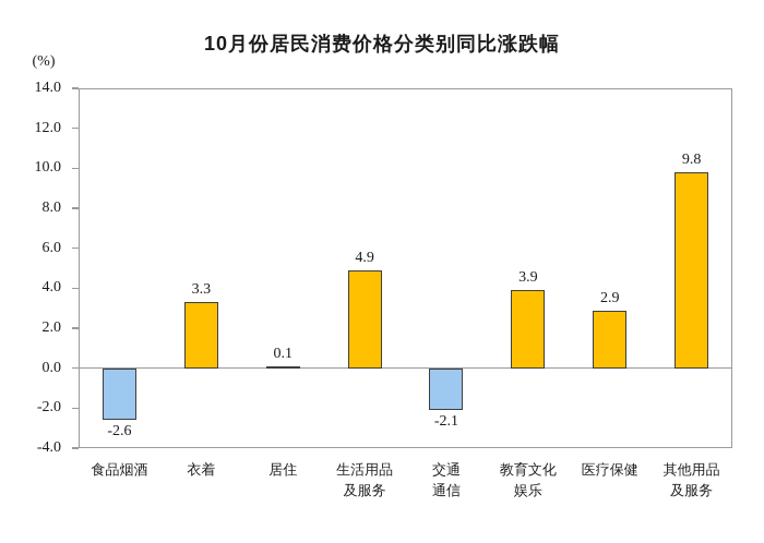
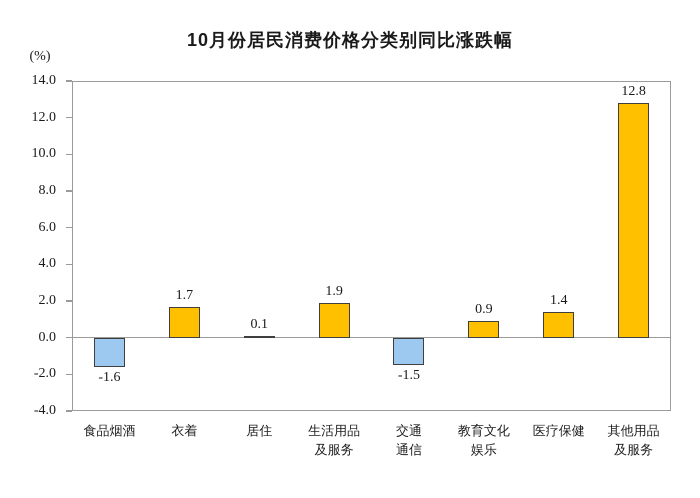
食品烟酒: -2.6 -> -1.6
衣着: 3.3 -> 1.7
生活用品及服务: 4.9 -> 1.9
交通通信: -2.1 -> -1.5
教育文化娱乐: 3.9 -> 0.9
医疗保健: 2.9 -> 1.4
其他用品及服务: 9.8 -> 12.8
